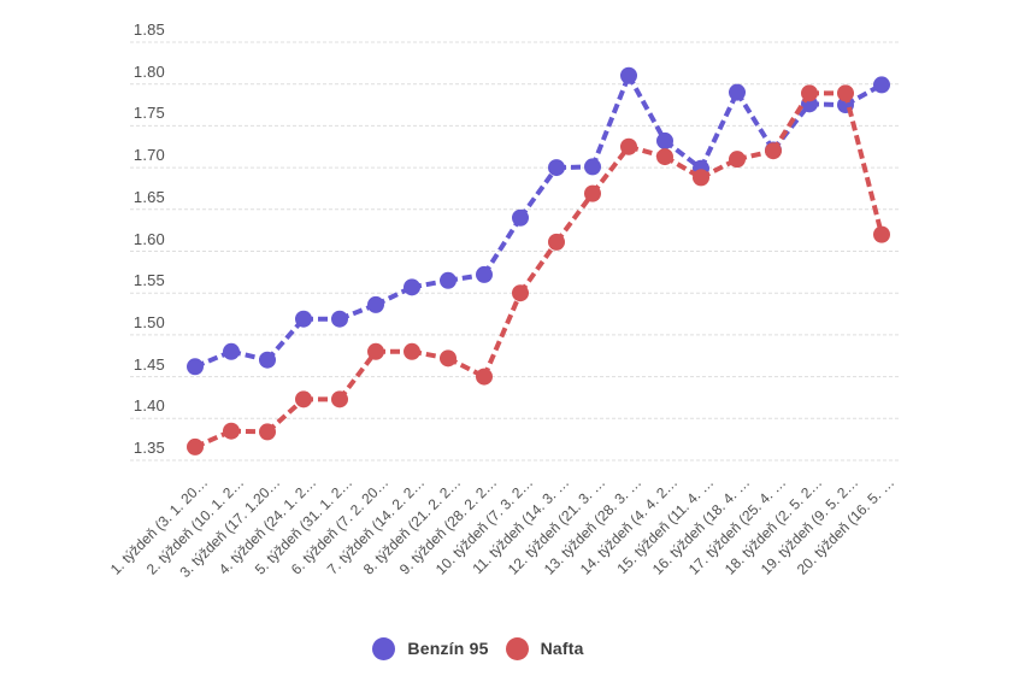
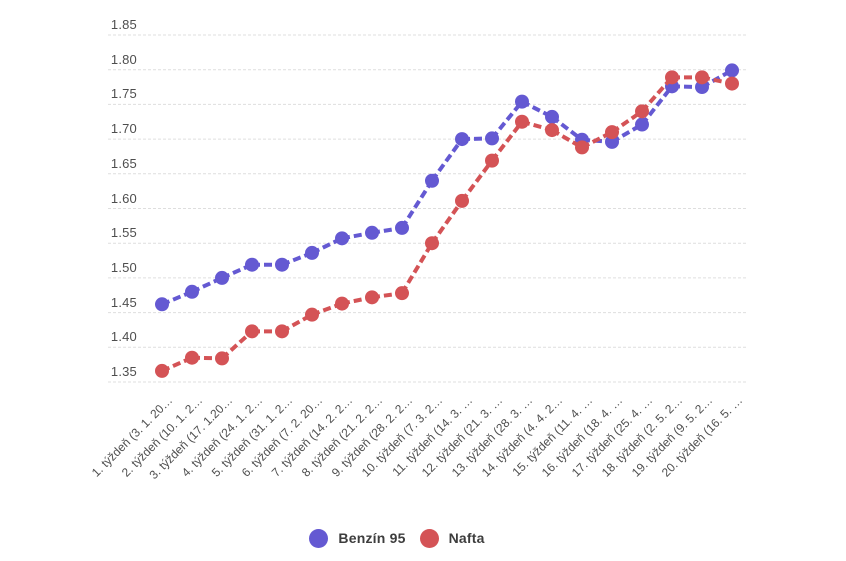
Benzín 95/3. týždeň (17. 1.20…: 1.47 -> 1.50
Nafta/6. týždeň (7. 2. 20…: 1.48 -> 1.45
Nafta/7. týždeň (14. 2. 2…: 1.48 -> 1.46
Nafta/9. týždeň (28. 2. 2…: 1.45 -> 1.48
Benzín 95/13. týždeň (28. 3. …: 1.81 -> 1.75
Benzín 95/16. týždeň (18. 4. …: 1.79 -> 1.70
Nafta/17. týždeň (25. 4. …: 1.72 -> 1.74
Nafta/20. týždeň (16. 5. …: 1.62 -> 1.78
